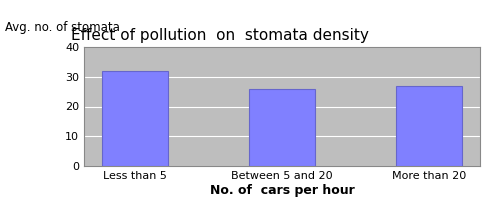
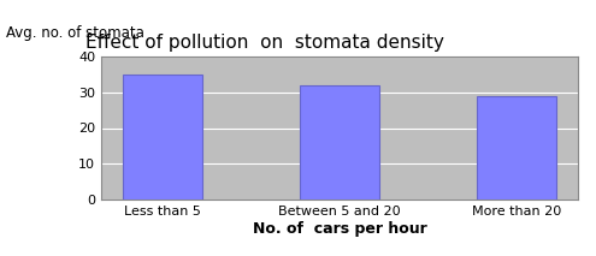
Less than 5: 32 -> 35
Between 5 and 20: 26 -> 32
More than 20: 27 -> 29
